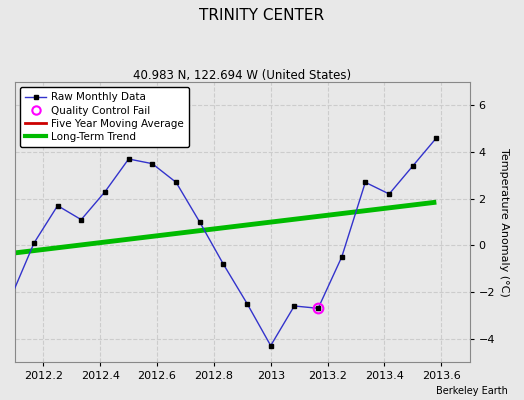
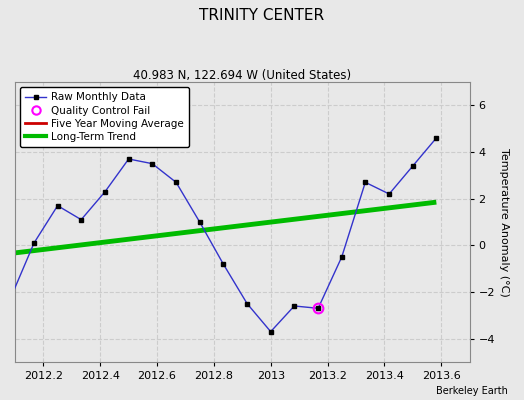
2013: -4.3 -> -3.7
